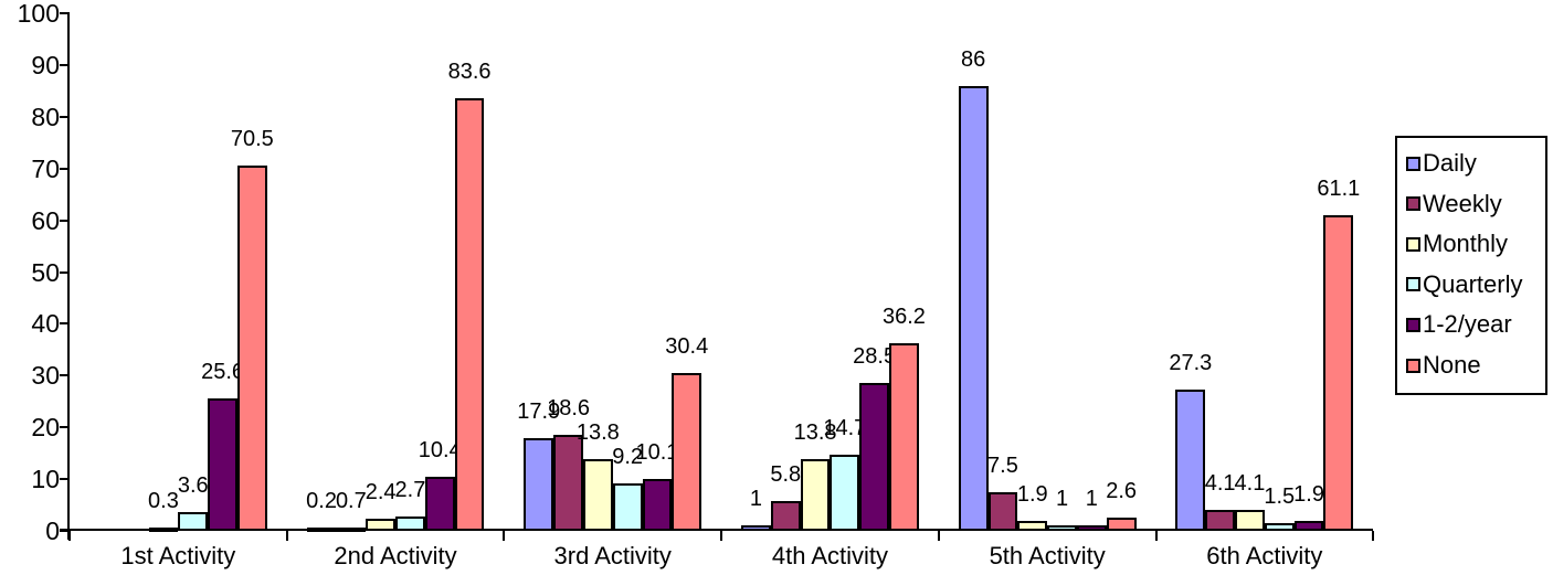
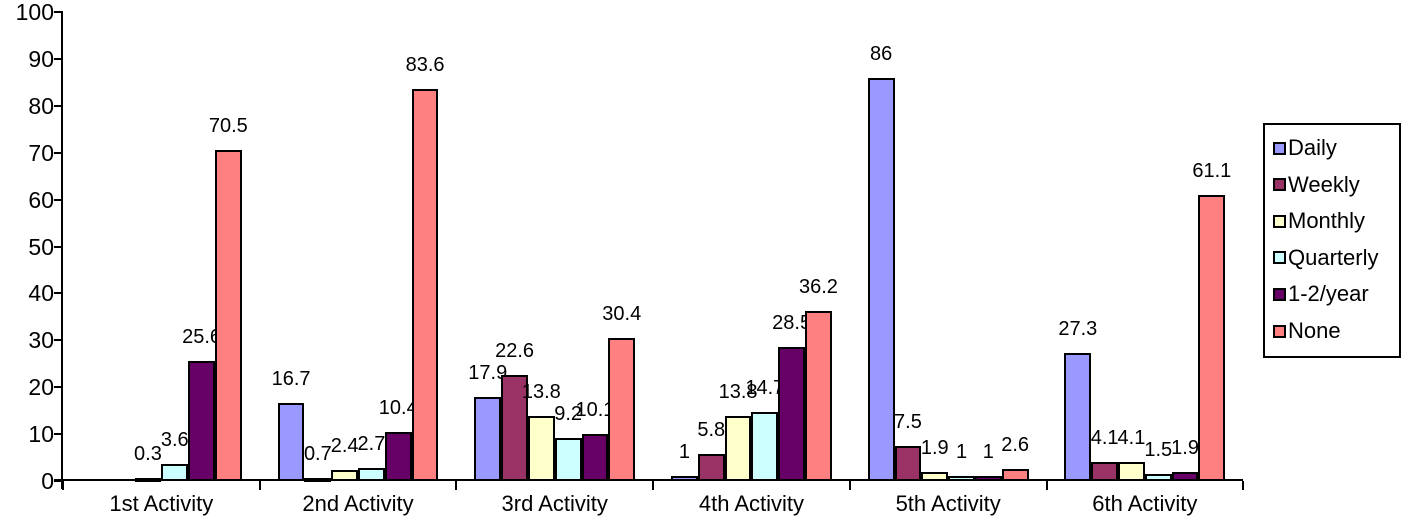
Daily/2nd Activity: 0.2 -> 16.7
Weekly/3rd Activity: 18.6 -> 22.6
